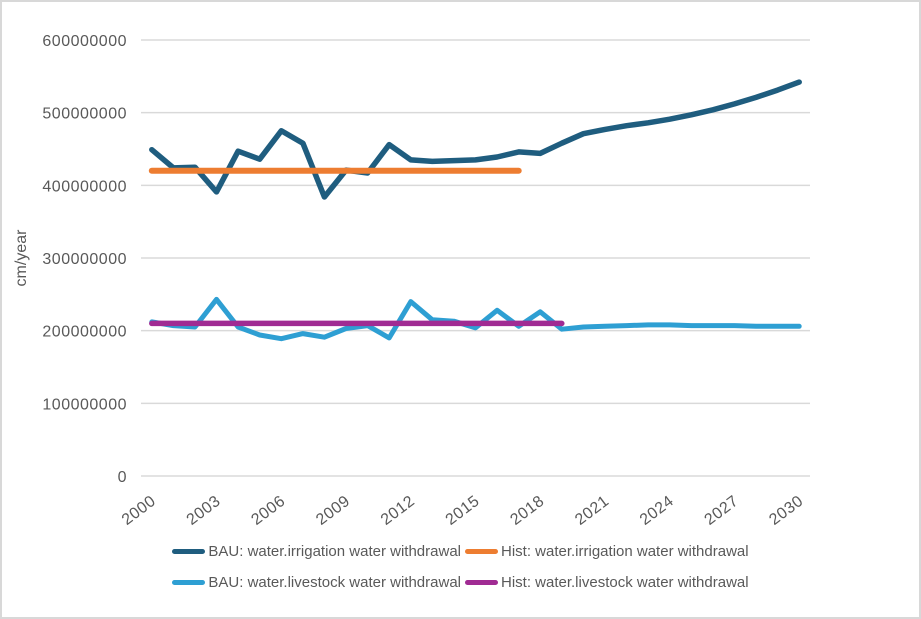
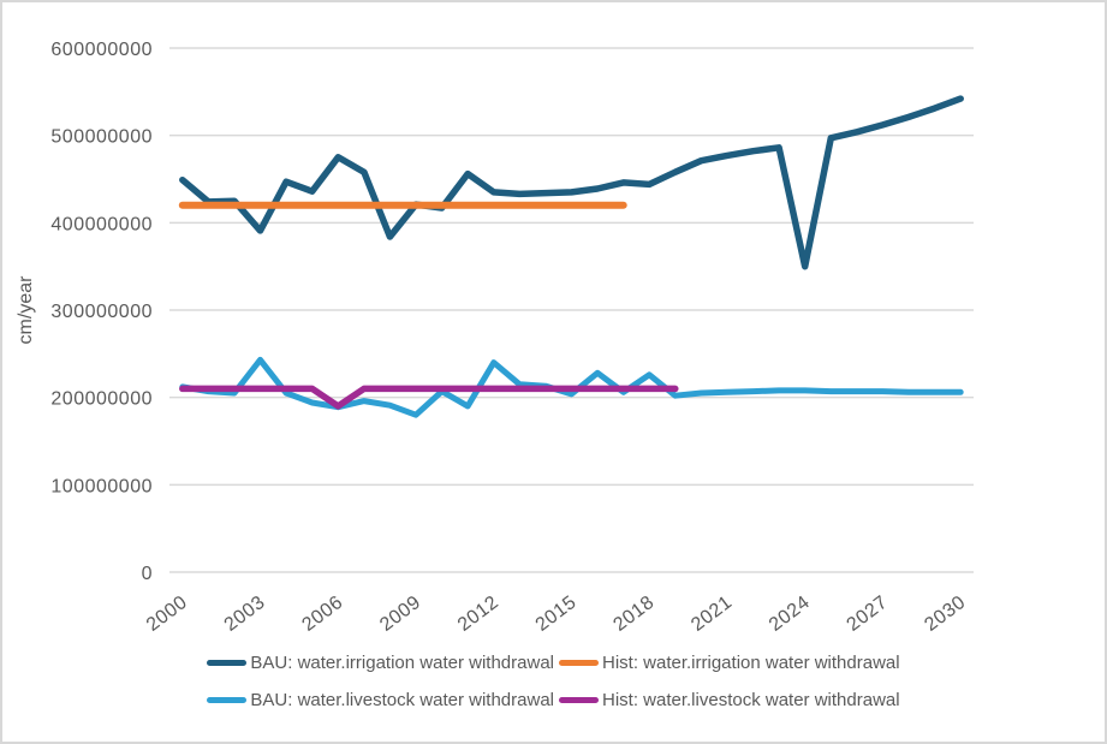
Hist: water.livestock water withdrawal/2006: 210000000 -> 190000000
BAU: water.livestock water withdrawal/2009: 200000000 -> 180000000
BAU: water.irrigation water withdrawal/2024: 490000000 -> 350000000
